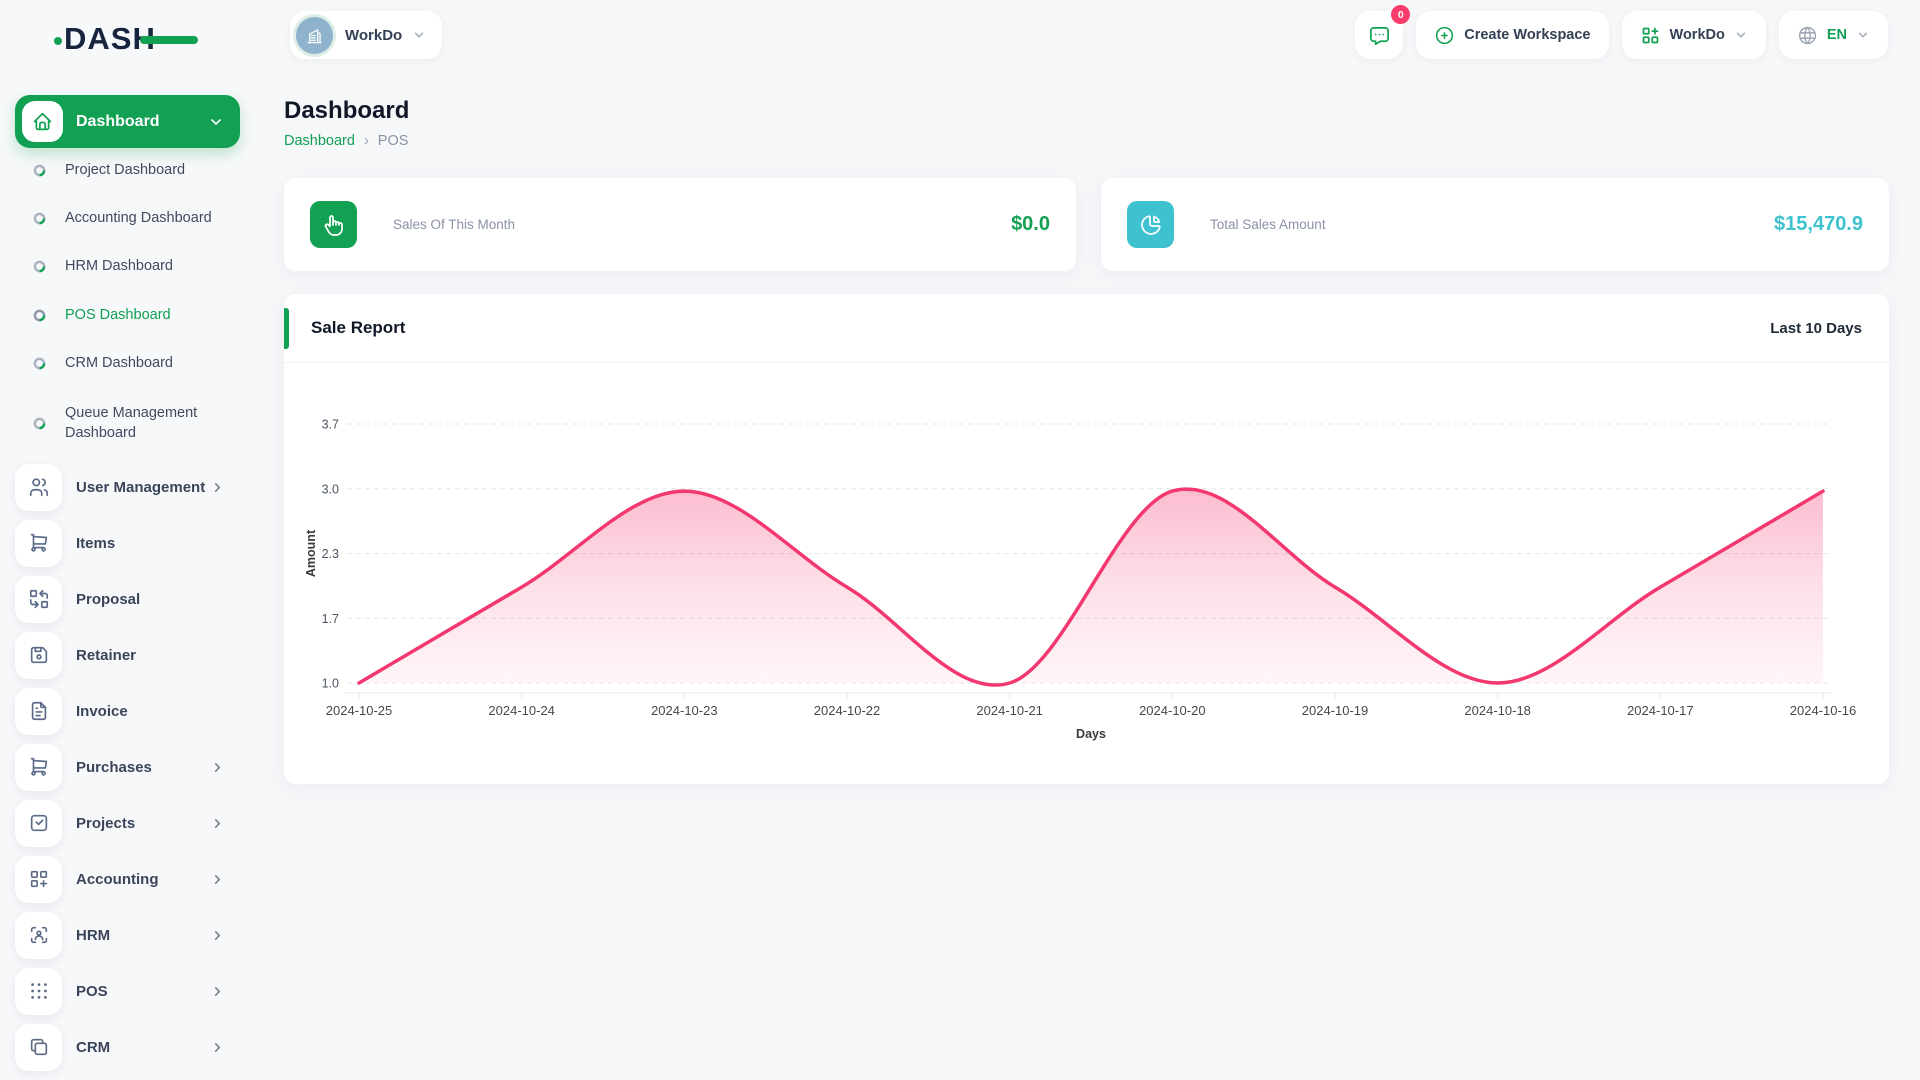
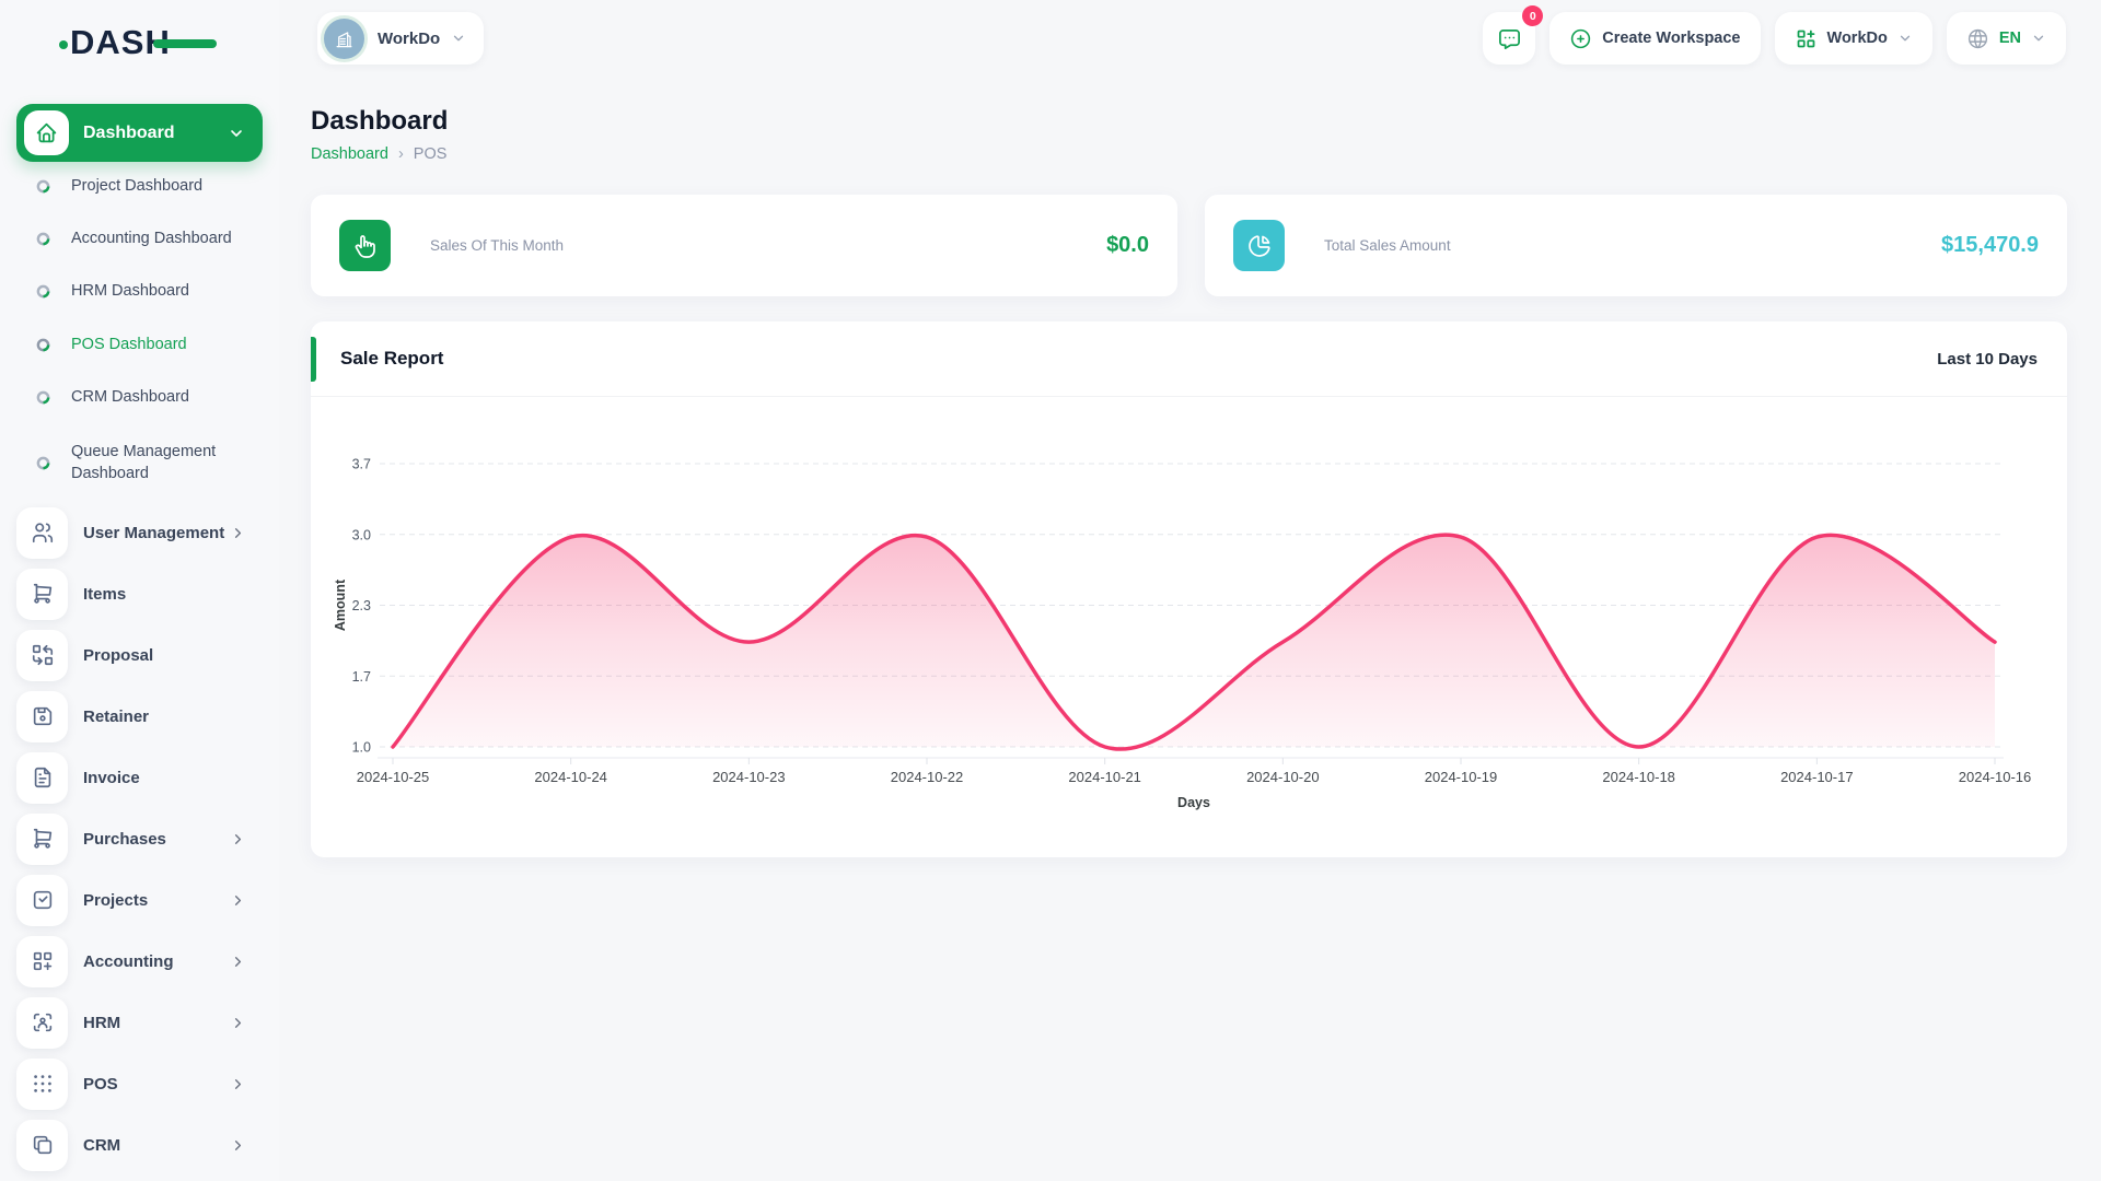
2024-10-24: 2 -> 3
2024-10-23: 3 -> 2
2024-10-22: 2 -> 3
2024-10-20: 3 -> 2
2024-10-19: 2 -> 3
2024-10-17: 2 -> 3
2024-10-16: 3 -> 2
